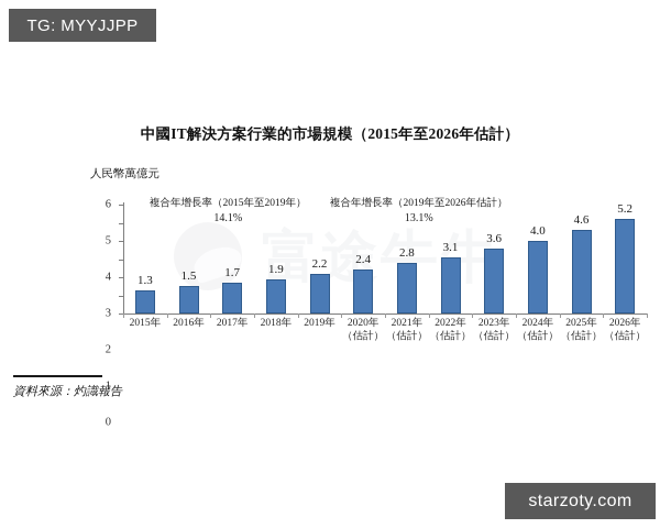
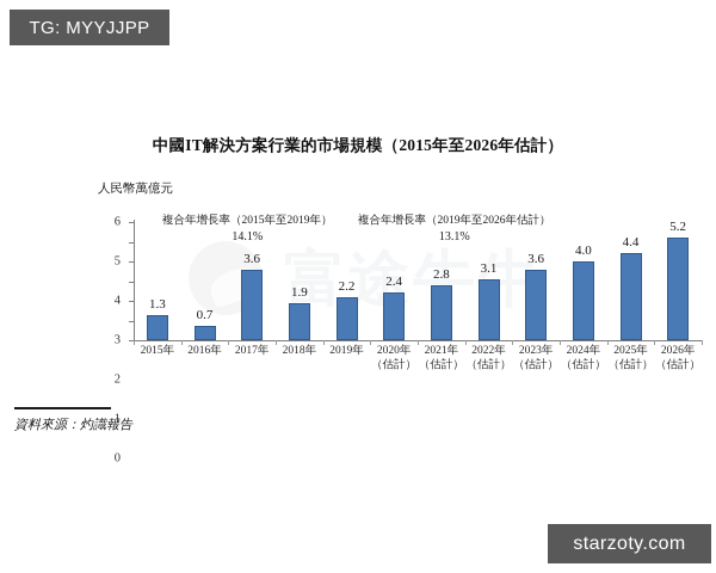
2016年: 1.5 -> 0.7
2017年: 1.7 -> 3.6
2025年: 4.6 -> 4.4
